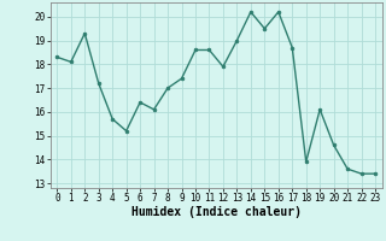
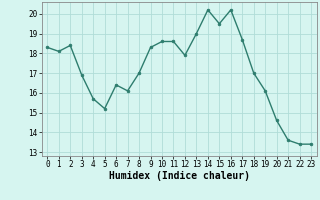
2: 19.3 -> 18.4
3: 17.2 -> 16.9
9: 17.4 -> 18.3
18: 13.9 -> 17.0
